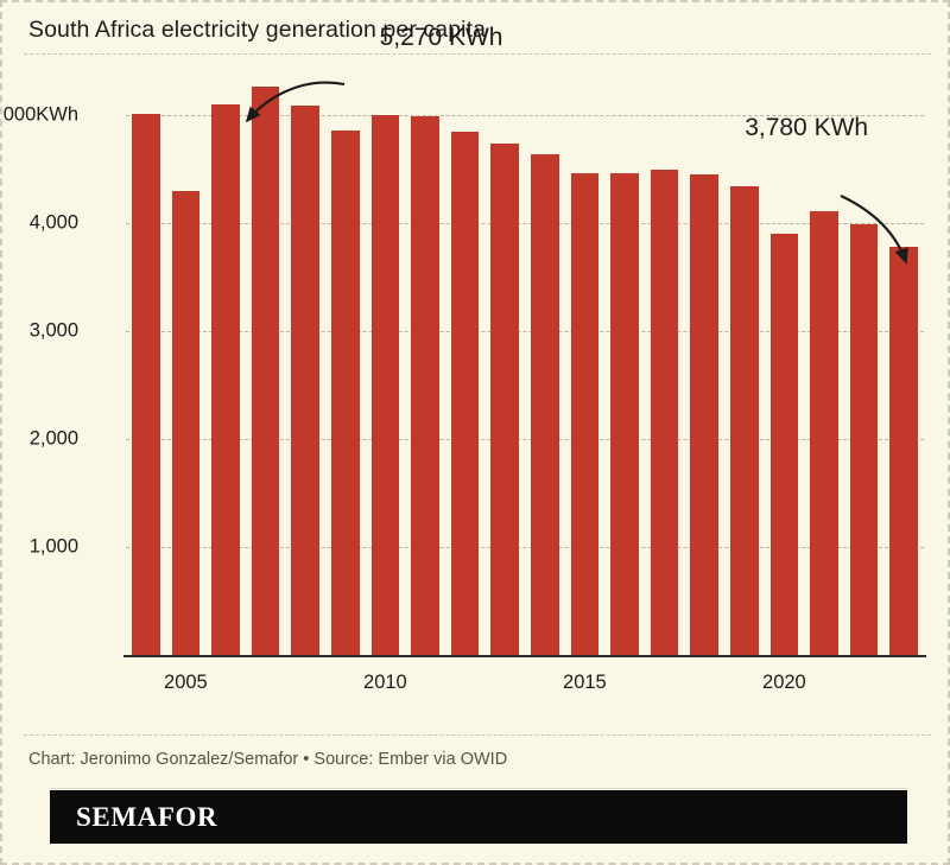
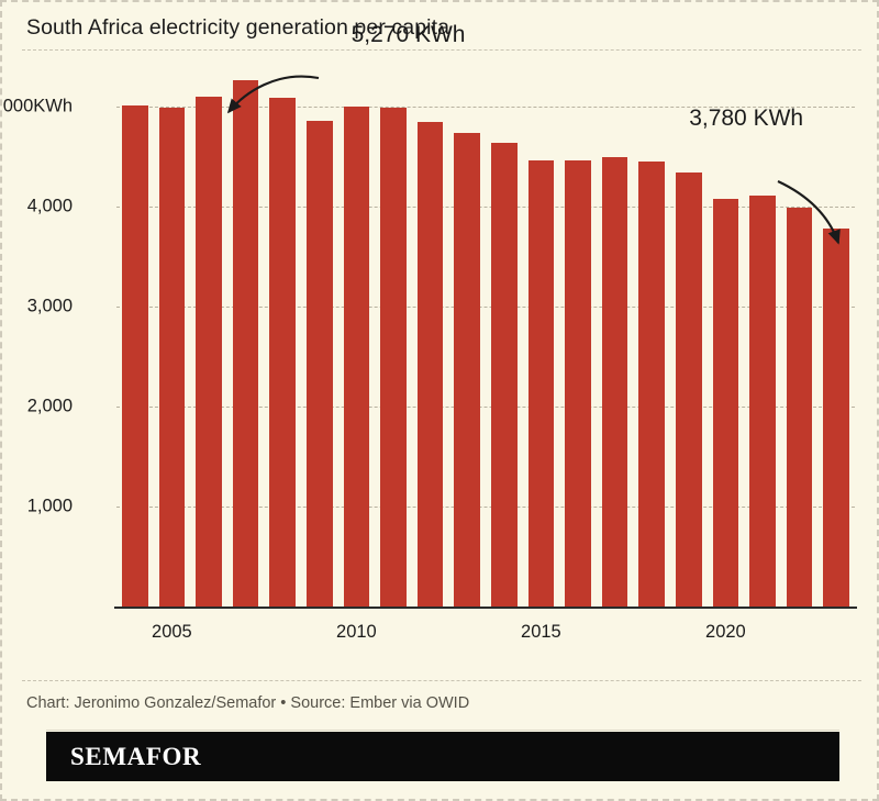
2005: 4300 -> 5000
2020: 3900 -> 4100
